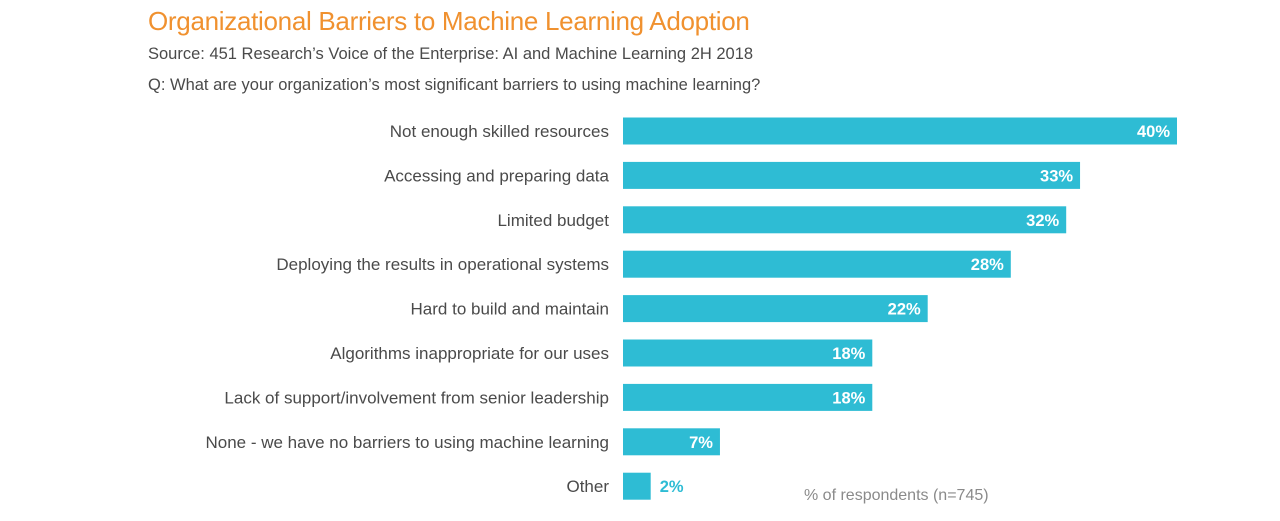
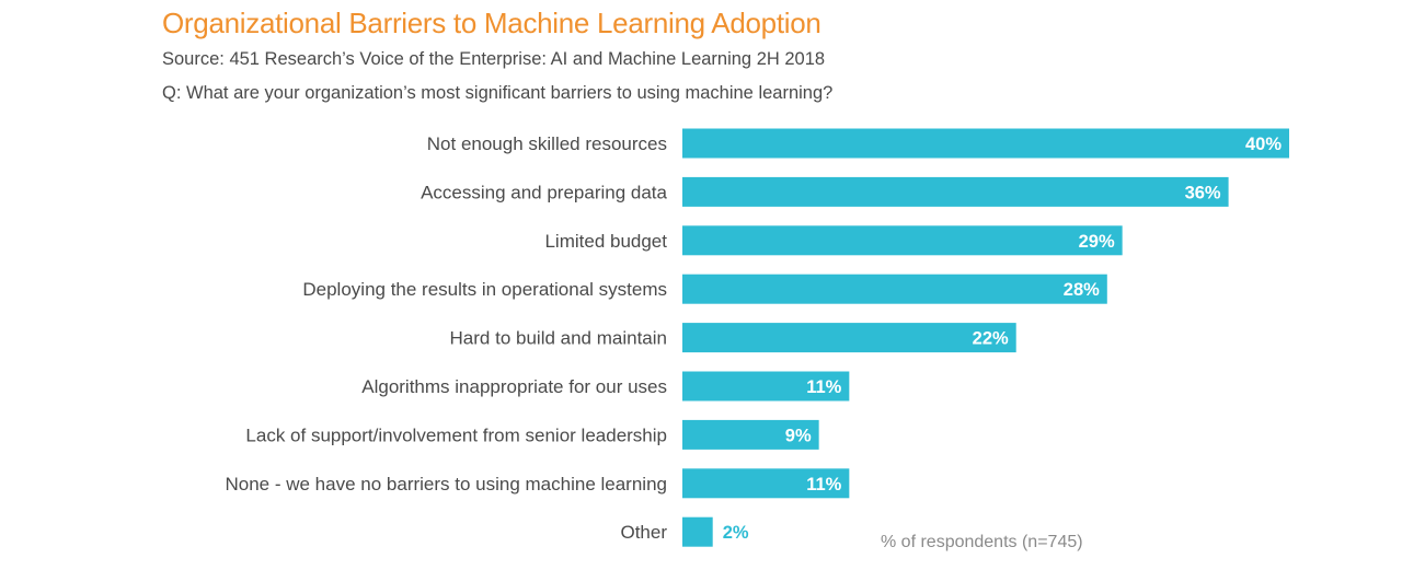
Accessing and preparing data: 33% -> 36%
Limited budget: 32% -> 29%
Algorithms inappropriate for our uses: 18% -> 11%
Lack of support/involvement from senior leadership: 18% -> 9%
None - we have no barriers to using machine learning: 7% -> 11%
